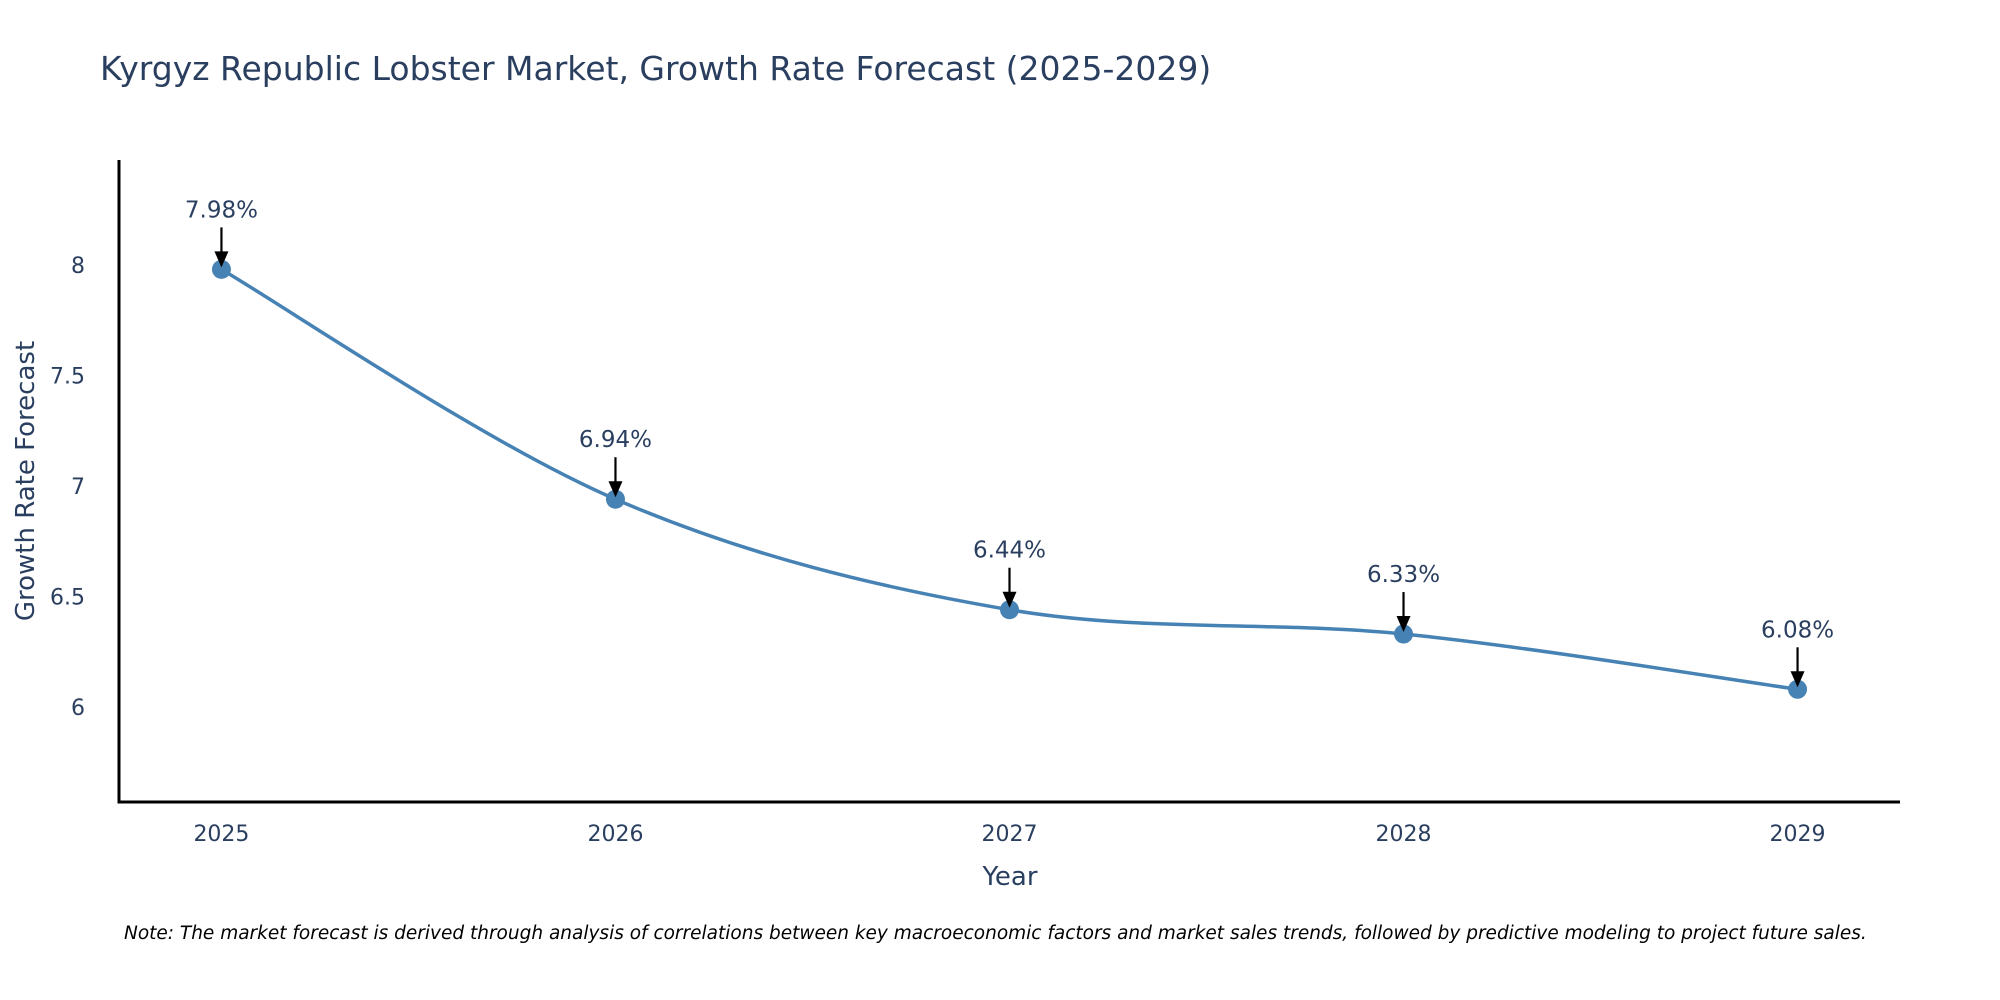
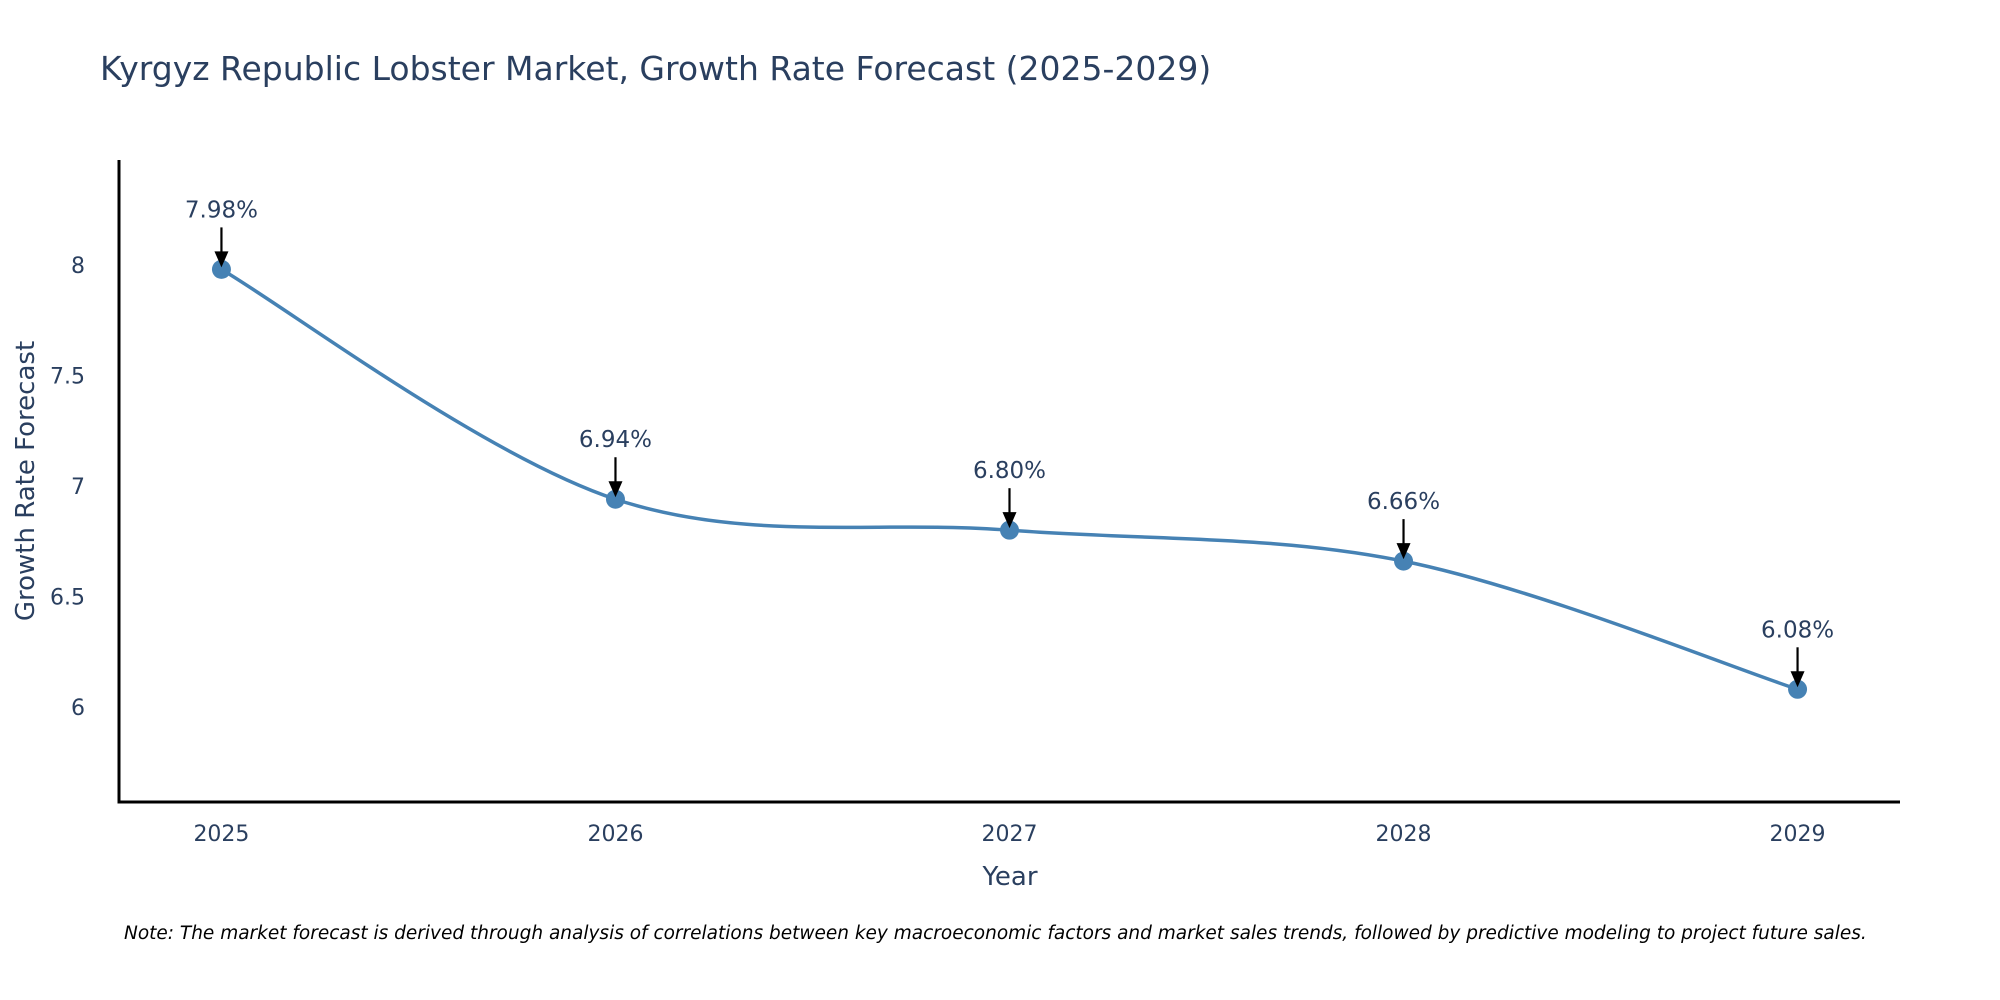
2027: 6.44% -> 6.80%
2028: 6.33% -> 6.66%
